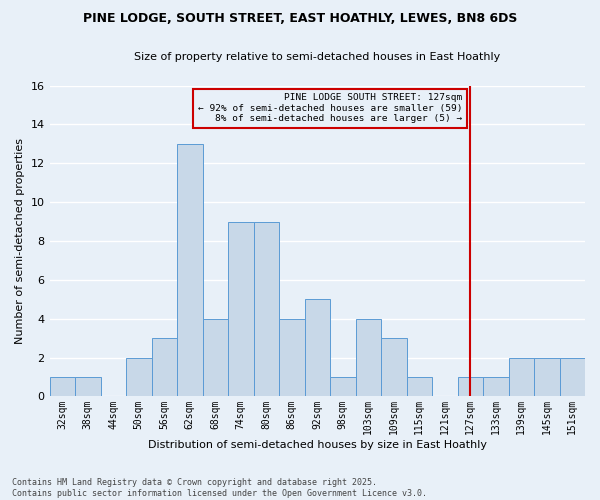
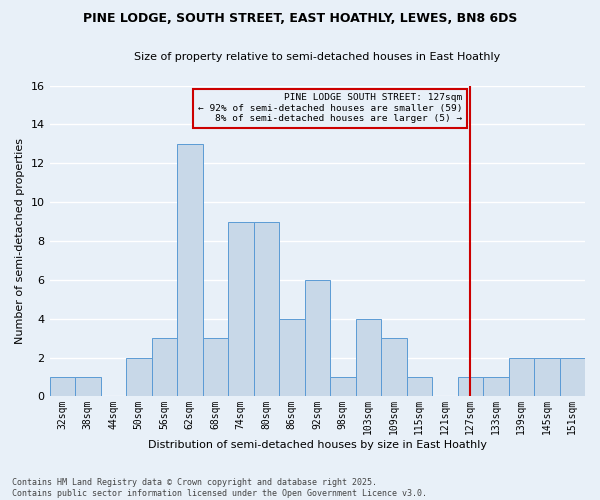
68sqm: 4 -> 3
92sqm: 5 -> 6
